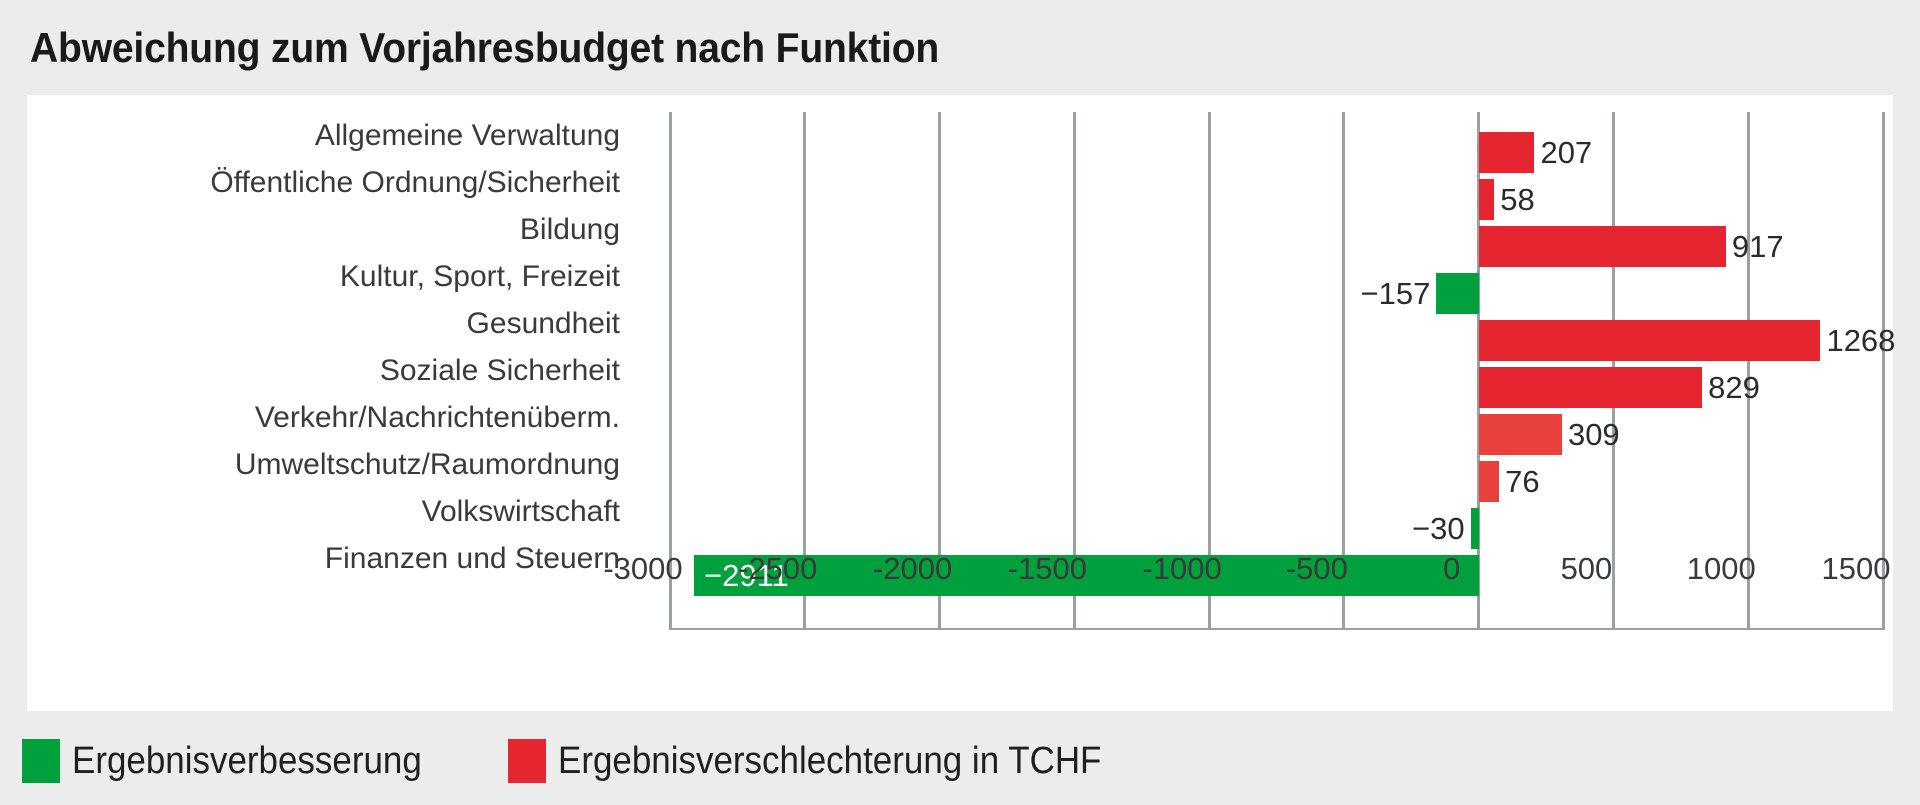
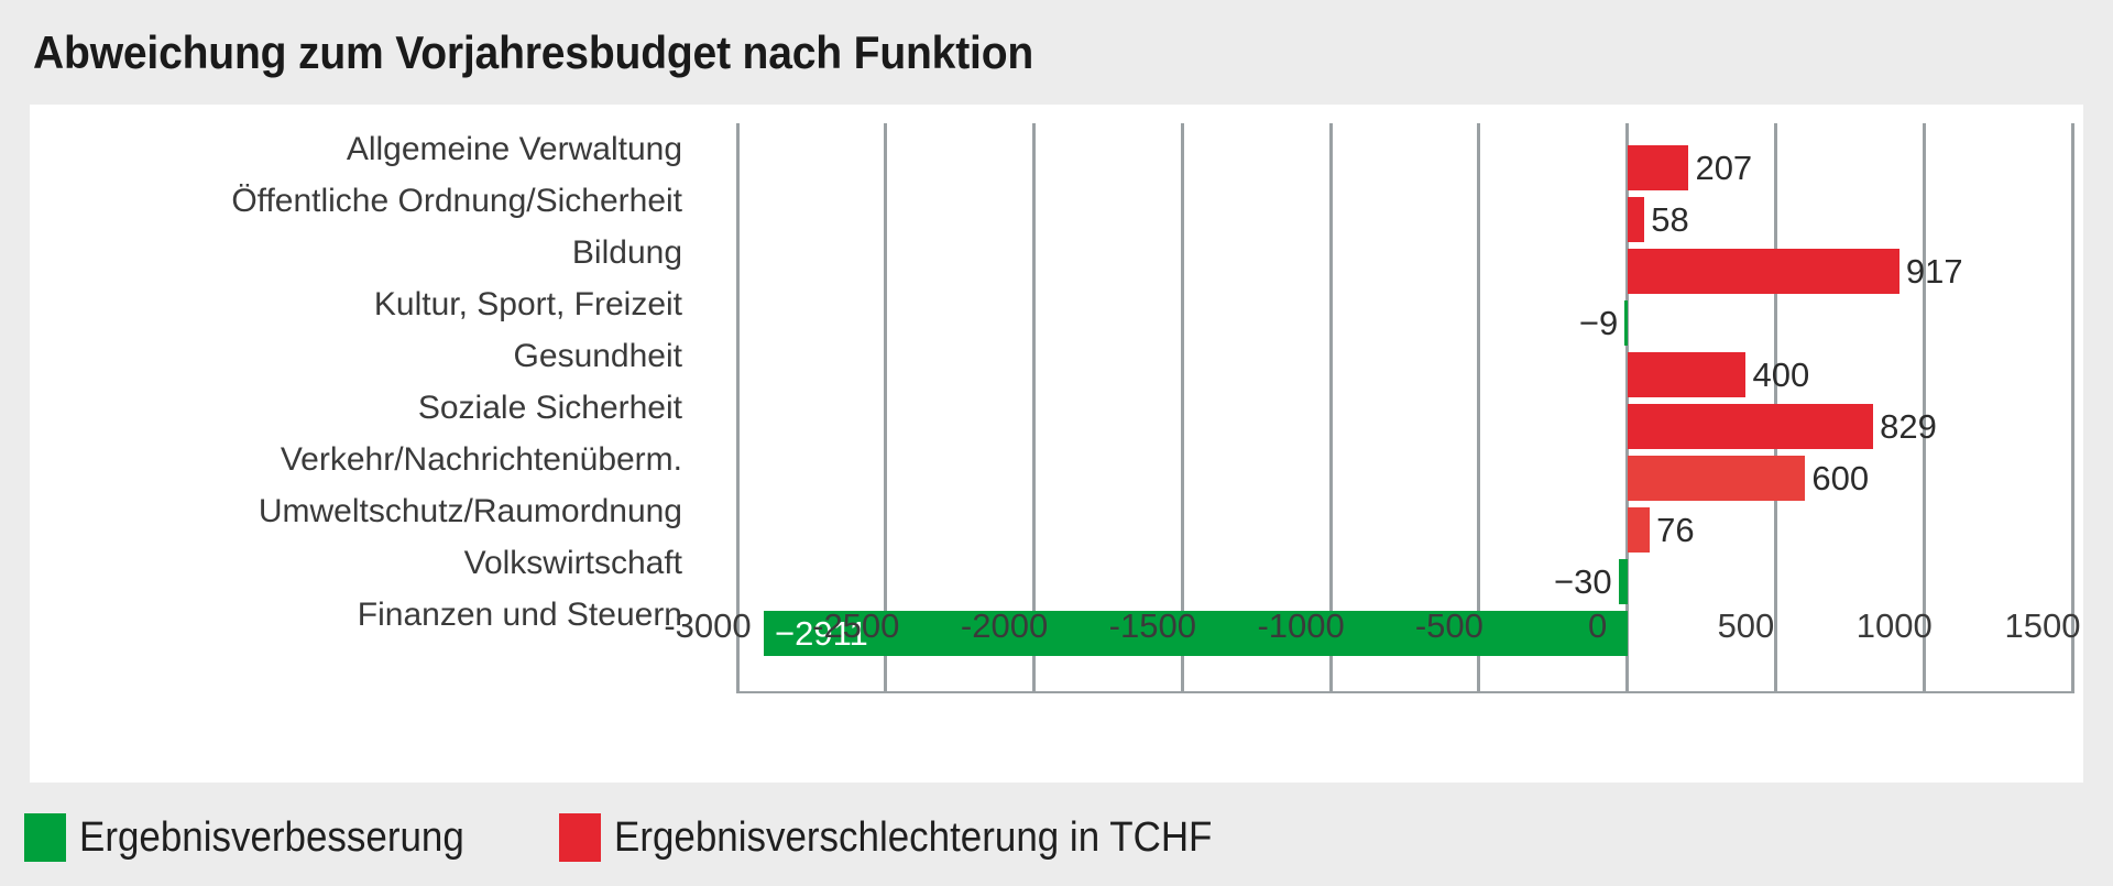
Kultur, Sport, Freizeit: −157 -> −9
Gesundheit: 1268 -> 400
Verkehr/Nachrichtenüberm.: 309 -> 600
